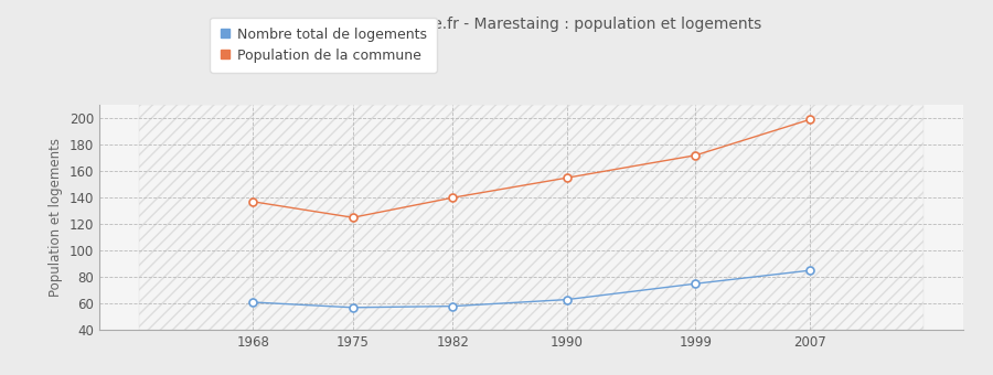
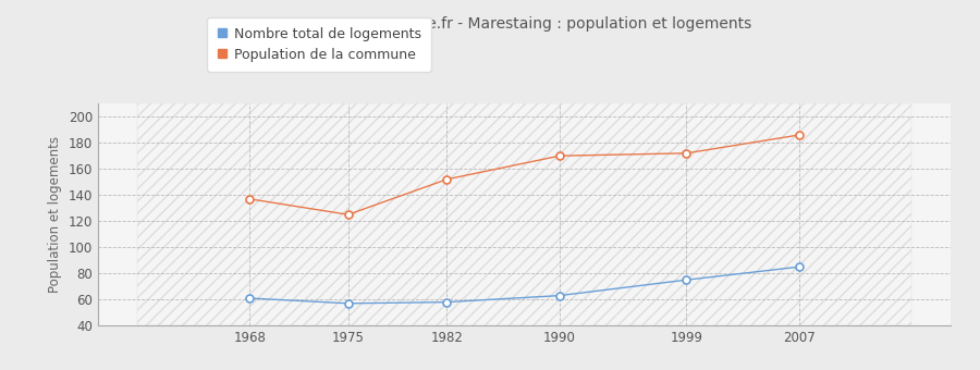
Population de la commune/1982: 140 -> 152
Population de la commune/1990: 155 -> 170
Population de la commune/2007: 199 -> 186
